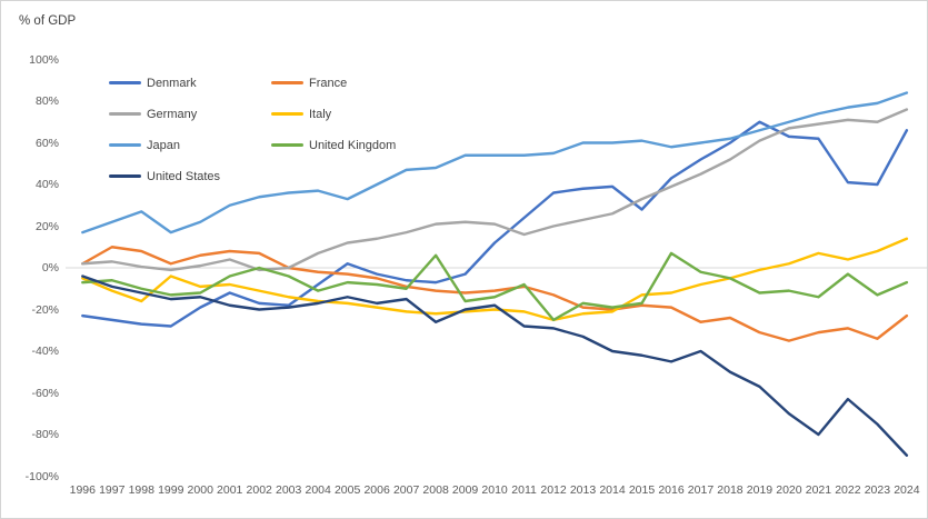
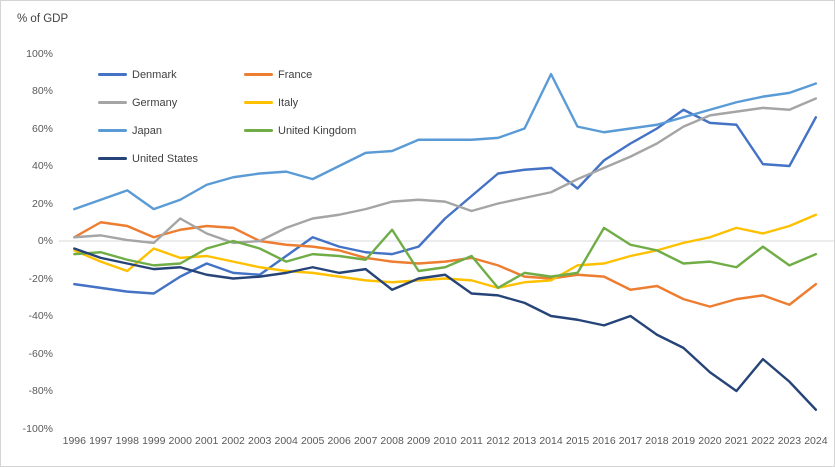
Germany/2000: 1% -> 12%
Japan/2014: 60% -> 89%
